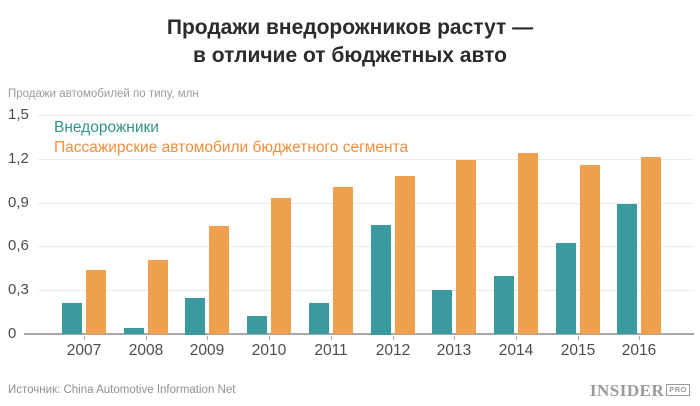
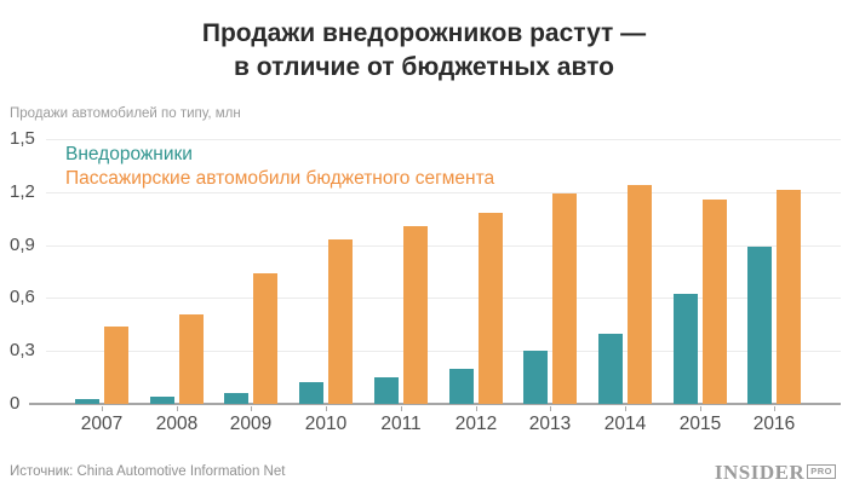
Внедорожники/2007: 0,21 -> 0,03
Внедорожники/2009: 0,25 -> 0,06
Внедорожники/2011: 0,21 -> 0,15
Внедорожники/2012: 0,75 -> 0,20
